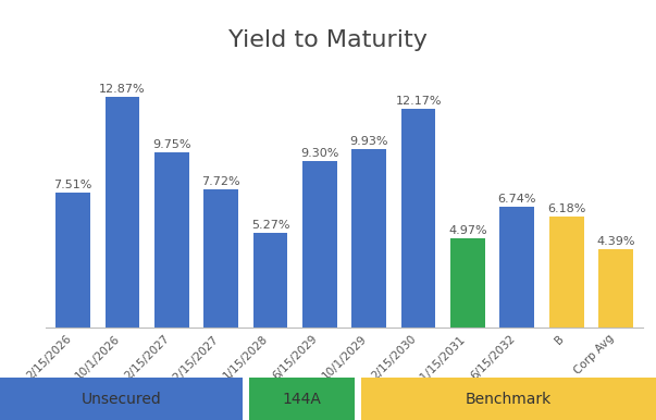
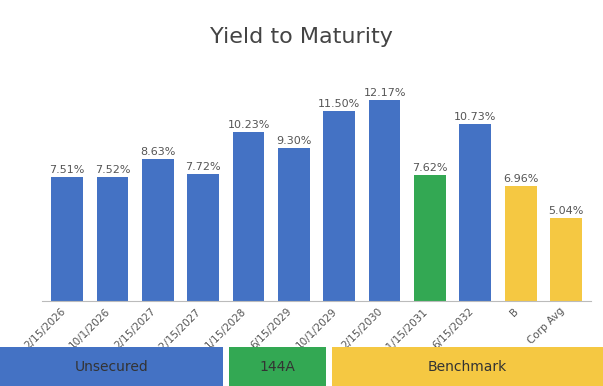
10/1/2026: 12.87% -> 7.52%
2/15/2027: 9.75% -> 8.63%
1/15/2028: 5.27% -> 10.23%
10/1/2029: 9.93% -> 11.50%
11/15/2031: 4.97% -> 7.62%
6/15/2032: 6.74% -> 10.73%
B: 6.18% -> 6.96%
Corp Avg: 4.39% -> 5.04%
